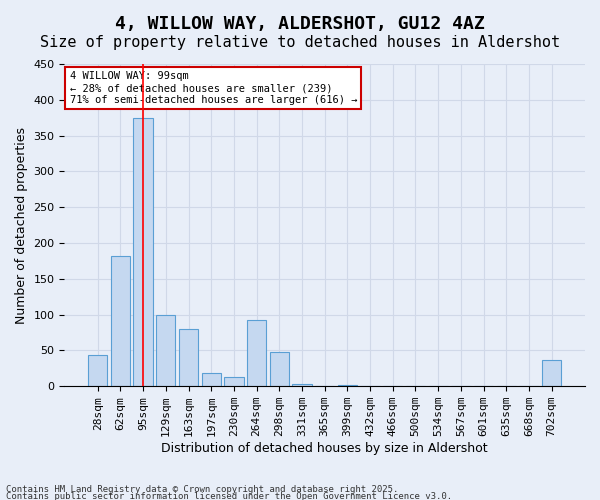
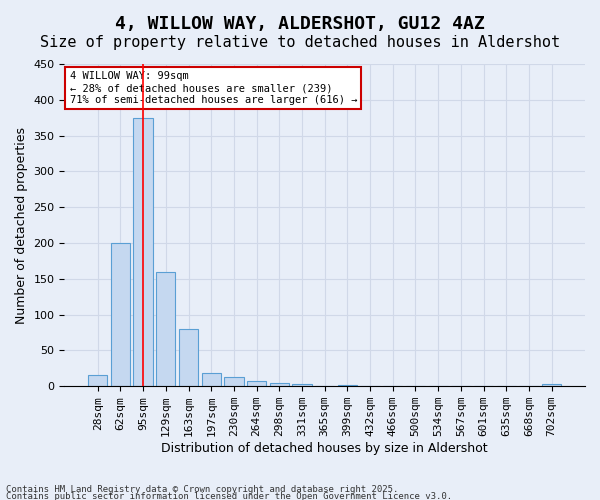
28sqm: 44 -> 15
62sqm: 182 -> 200
129sqm: 100 -> 160
264sqm: 92 -> 7
298sqm: 48 -> 5
702sqm: 36 -> 3
